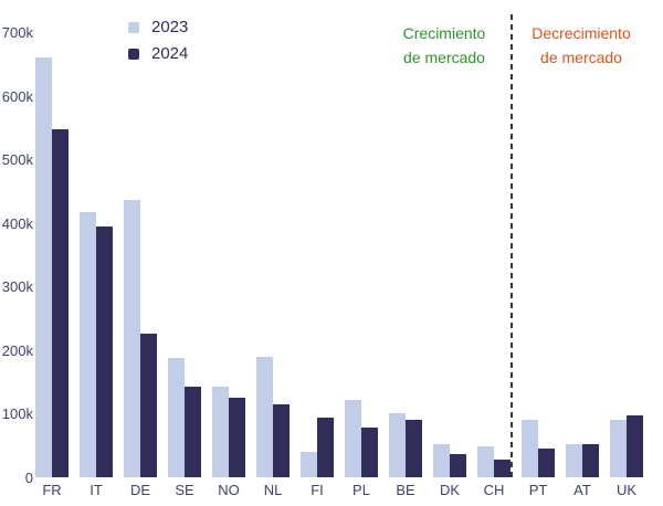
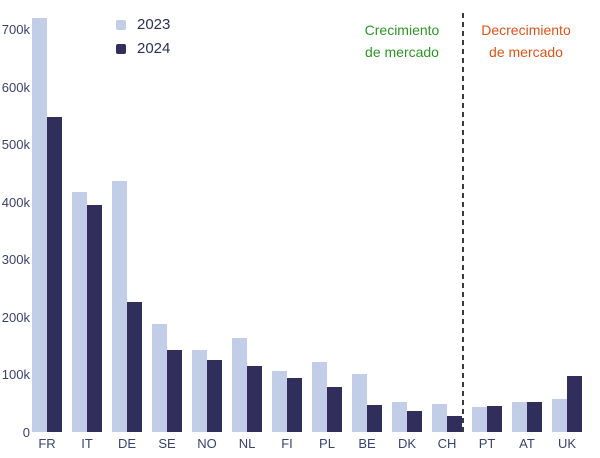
2023/FR: 660k -> 720k
2023/NL: 190k -> 160k
2023/FI: 40k -> 110k
2024/BE: 90k -> 50k
2023/PT: 90k -> 40k
2023/UK: 90k -> 60k
